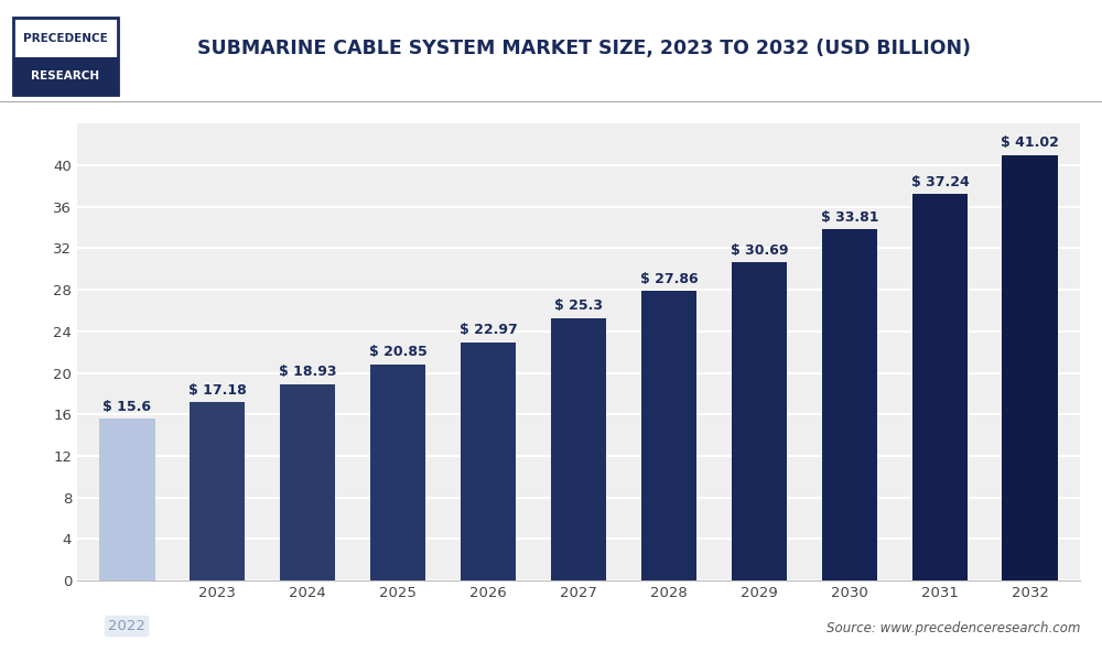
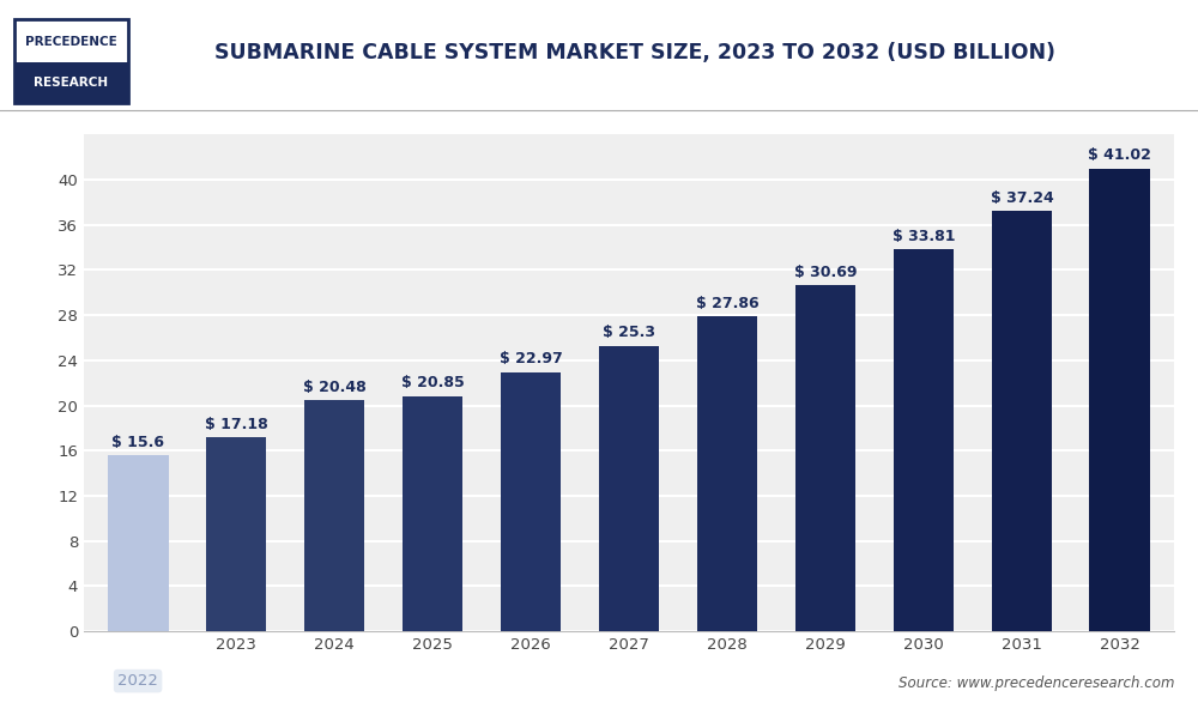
2024: 18.93 -> 20.48
